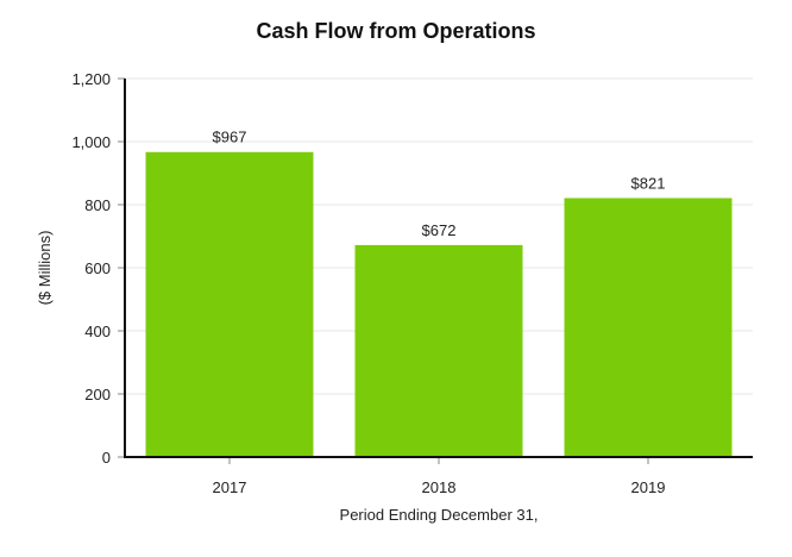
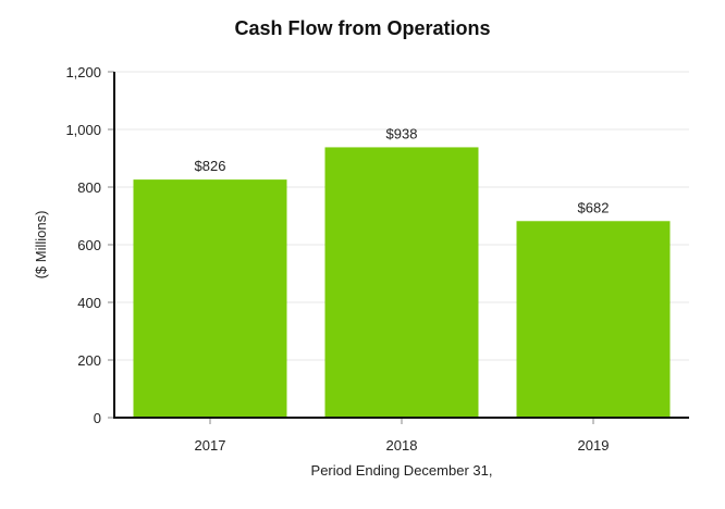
2017: $967 -> $826
2018: $672 -> $938
2019: $821 -> $682
